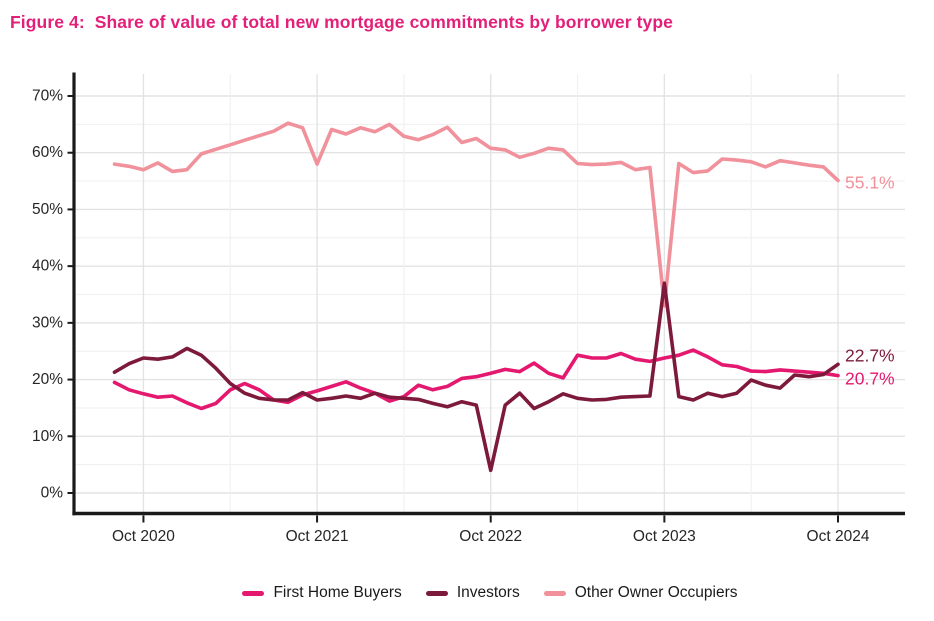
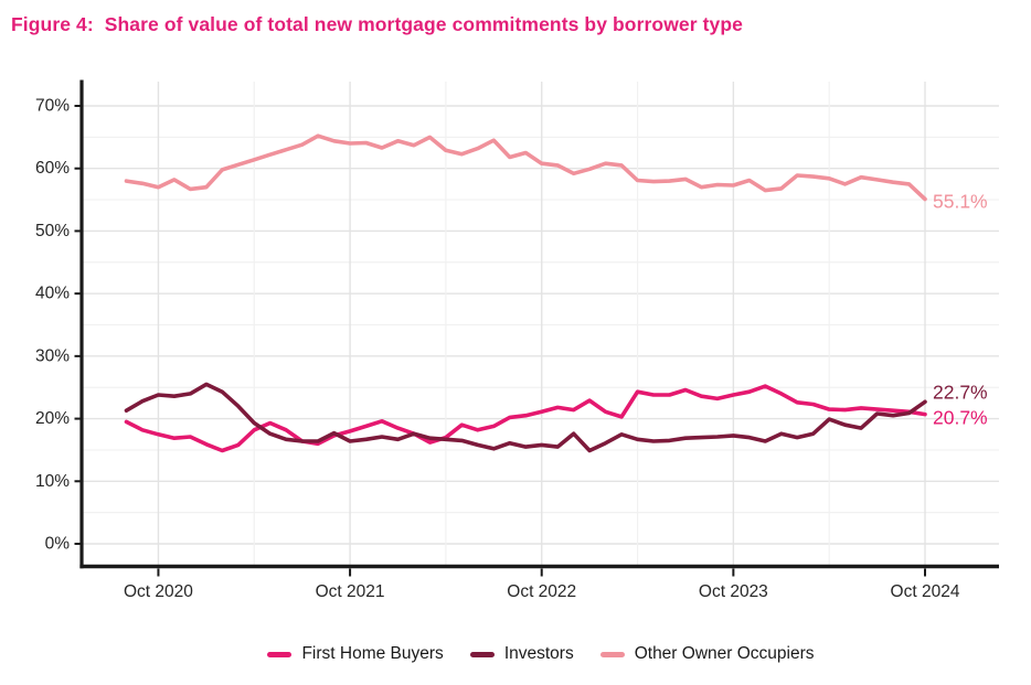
Other Owner Occupiers/Oct 2021: 58% -> 64%
Investors/Oct 2022: 4% -> 16%
Investors/Oct 2023: 37% -> 17%
Other Owner Occupiers/Oct 2023: 33% -> 57%
